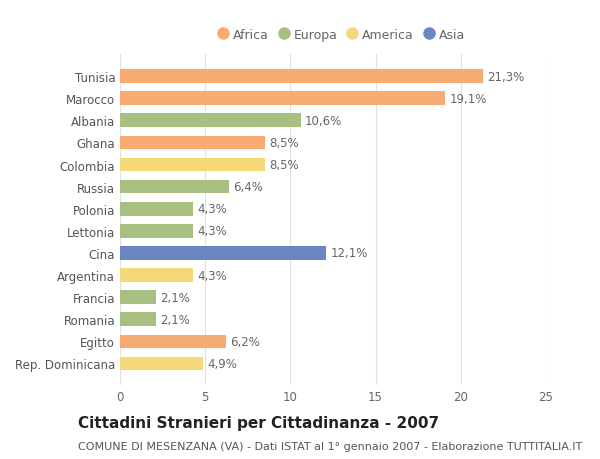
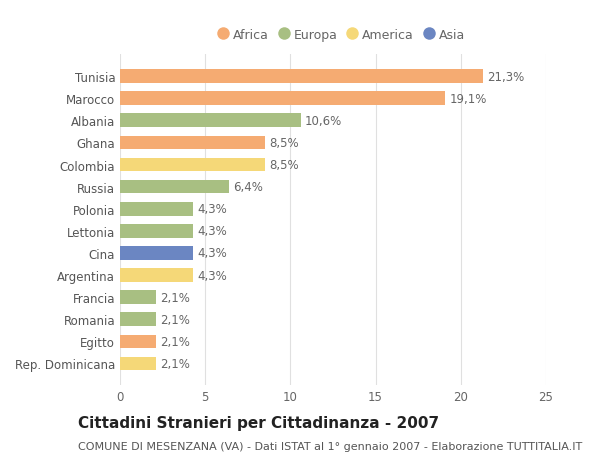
Cina: 12,1% -> 4,3%
Egitto: 6,2% -> 2,1%
Rep. Dominicana: 4,9% -> 2,1%
